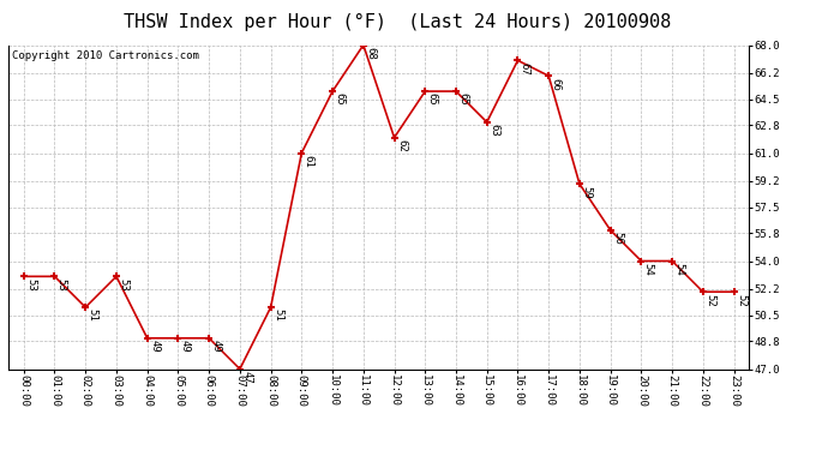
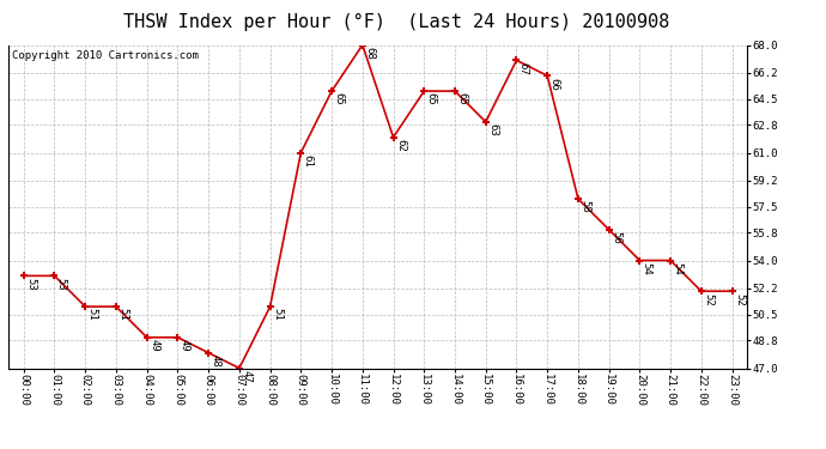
03:00: 53 -> 51
06:00: 49 -> 48
18:00: 59 -> 58
